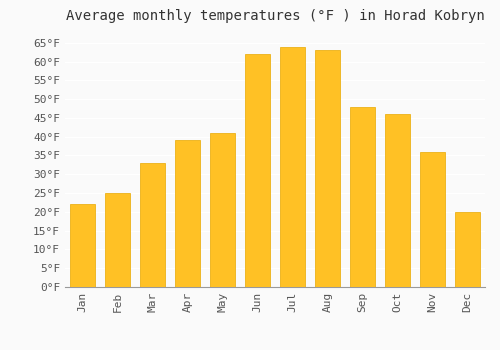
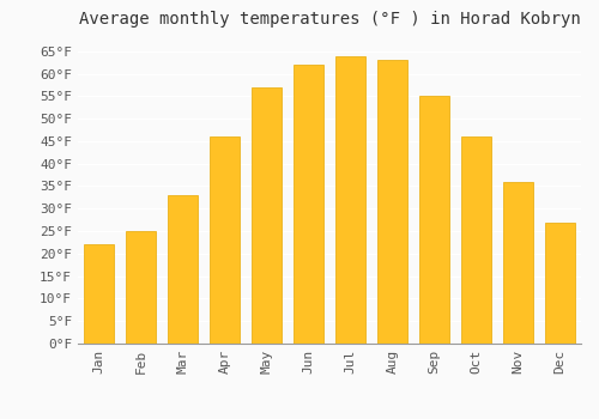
Apr: 39°F -> 46°F
May: 41°F -> 57°F
Sep: 48°F -> 55°F
Dec: 20°F -> 27°F
